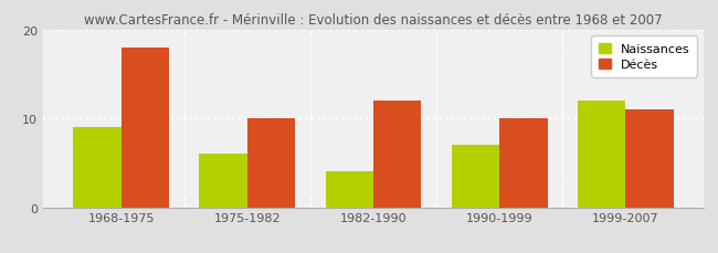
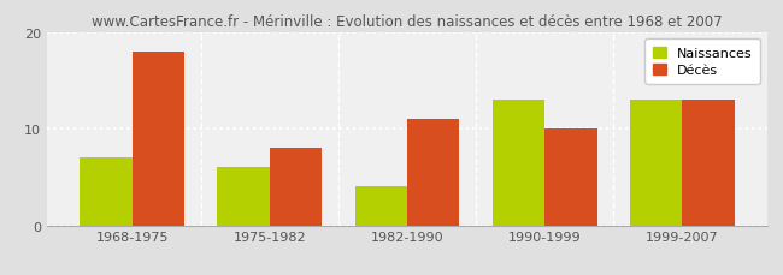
Naissances/1968-1975: 9 -> 7
Décès/1975-1982: 10 -> 8
Décès/1982-1990: 12 -> 11
Naissances/1990-1999: 7 -> 13
Naissances/1999-2007: 12 -> 13
Décès/1999-2007: 11 -> 13
